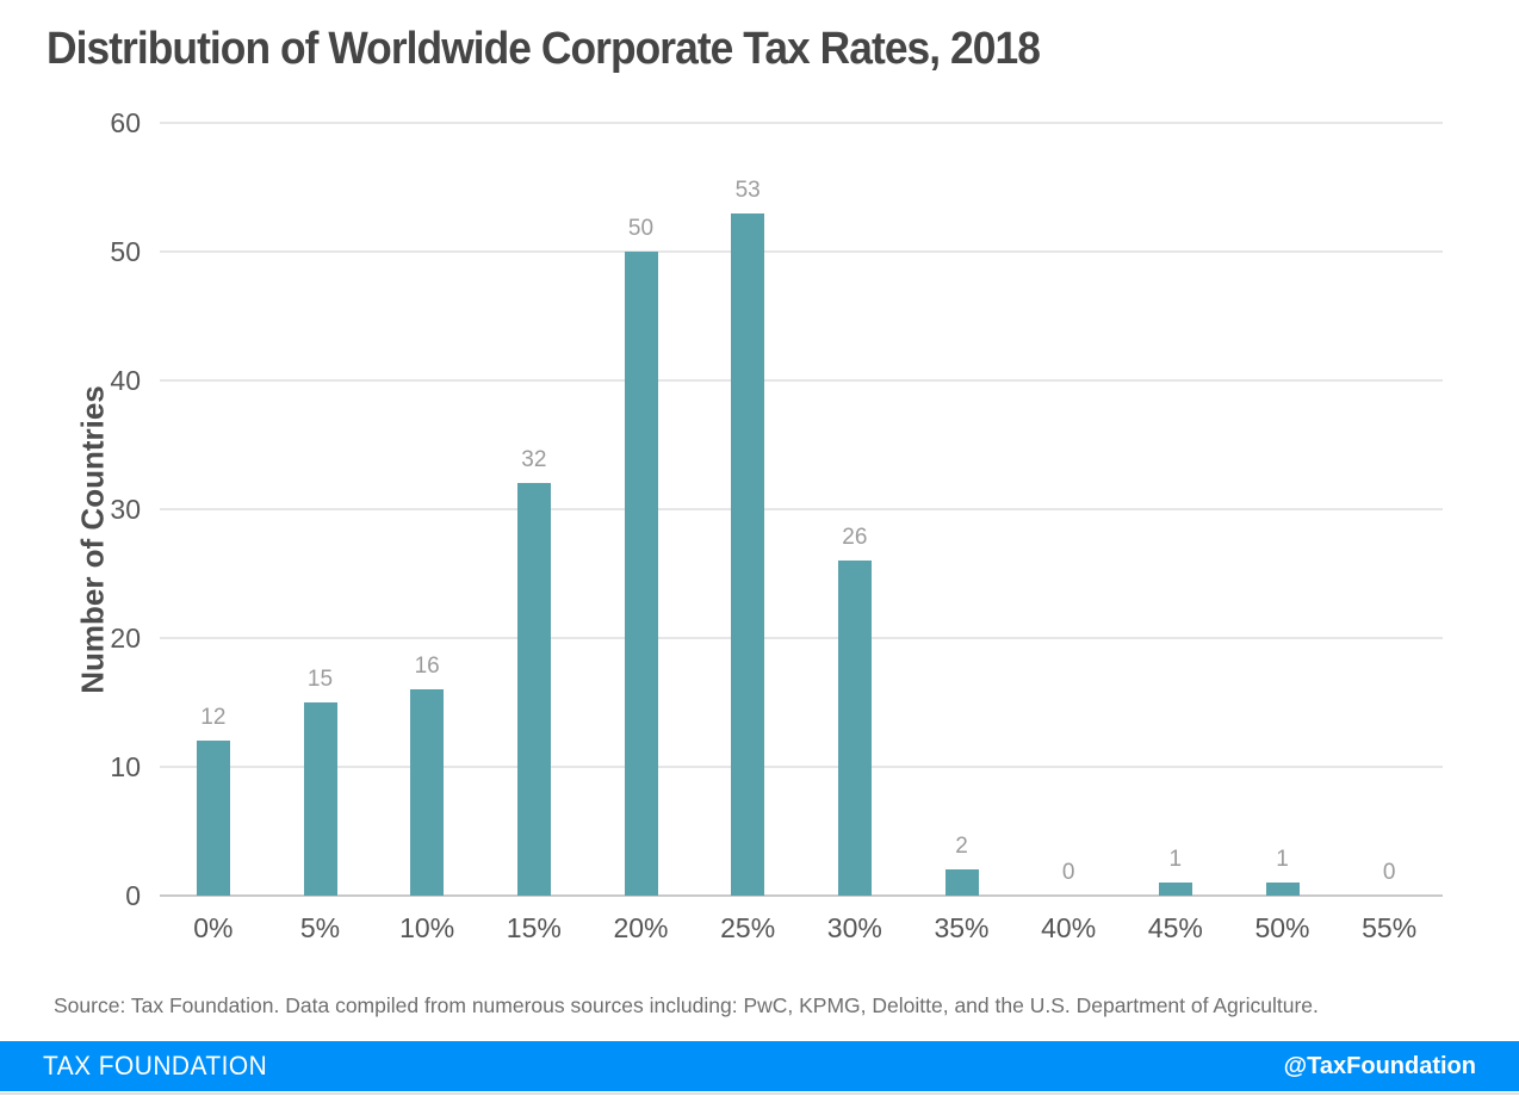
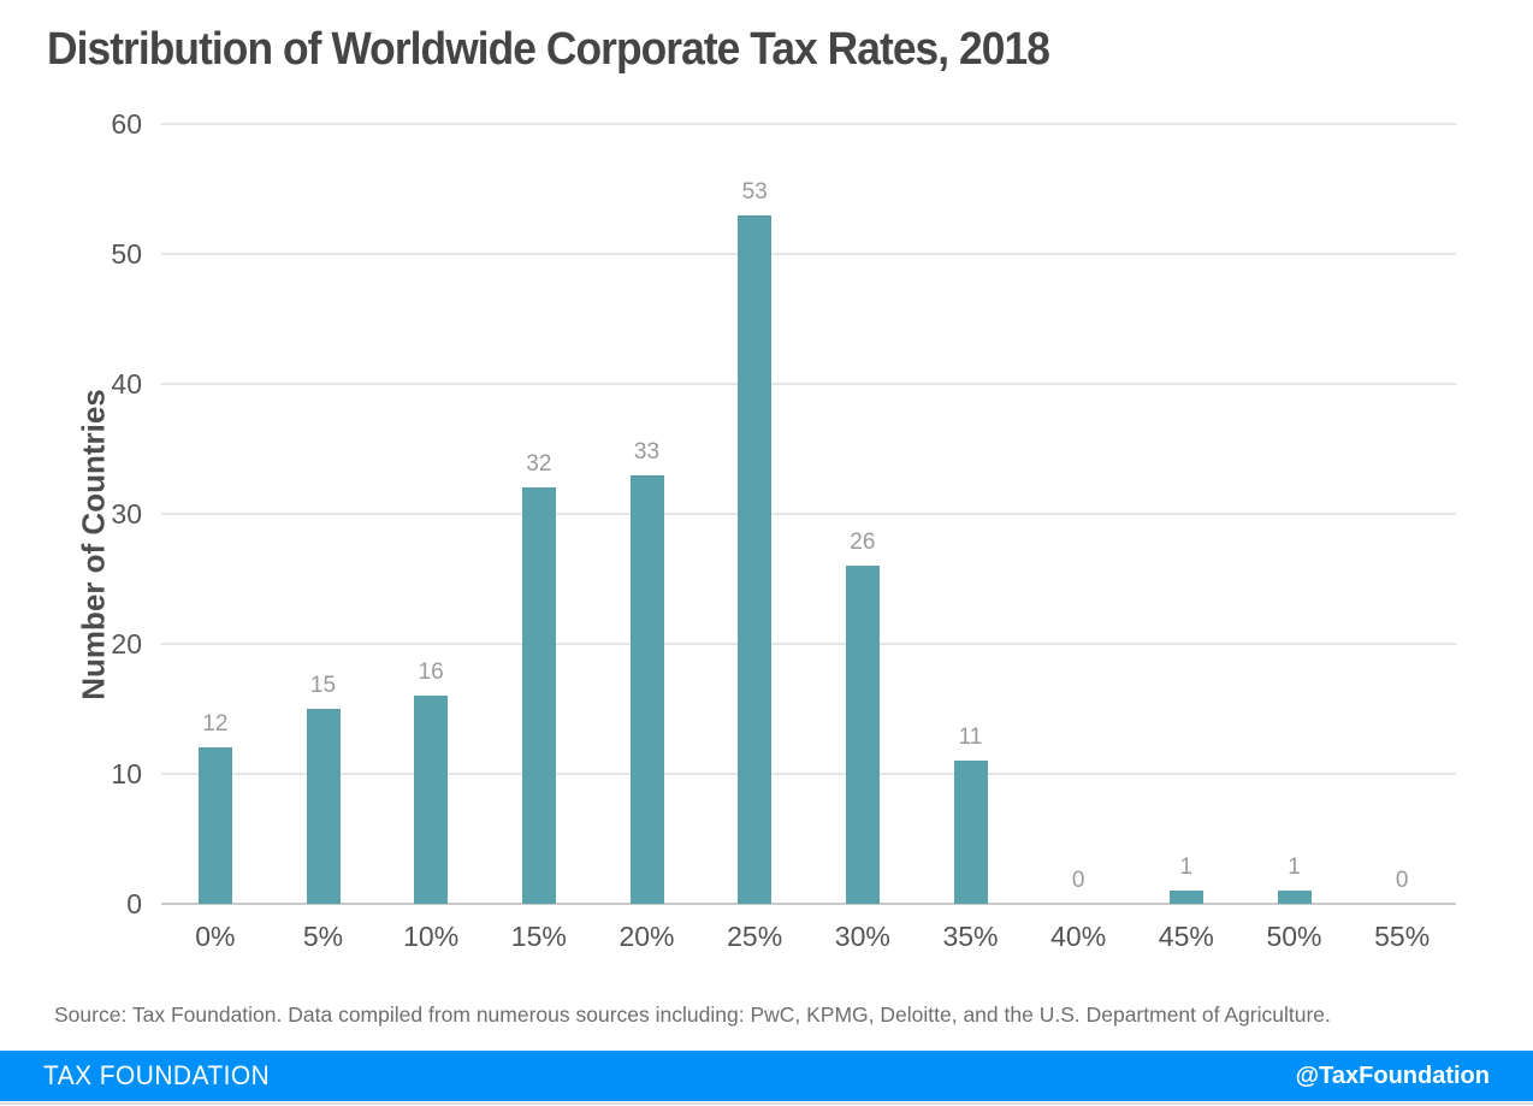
20%: 50 -> 33
35%: 2 -> 11
